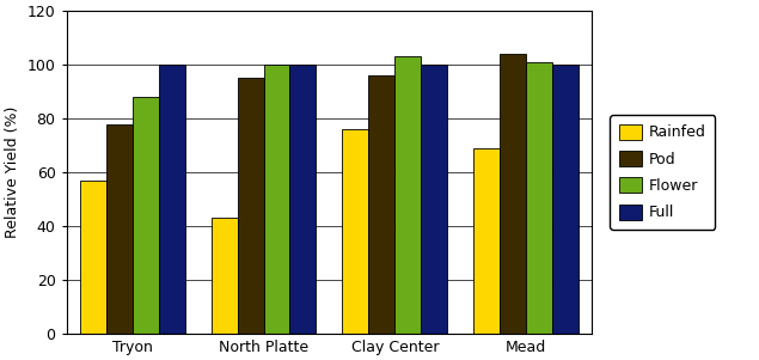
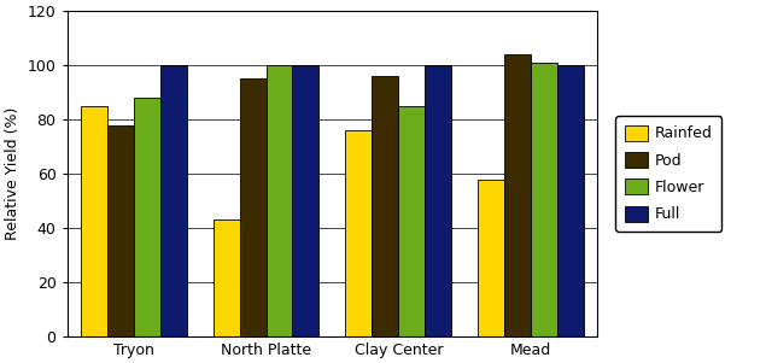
Rainfed/Tryon: 57 -> 85
Flower/Clay Center: 103 -> 85
Rainfed/Mead: 69 -> 58
